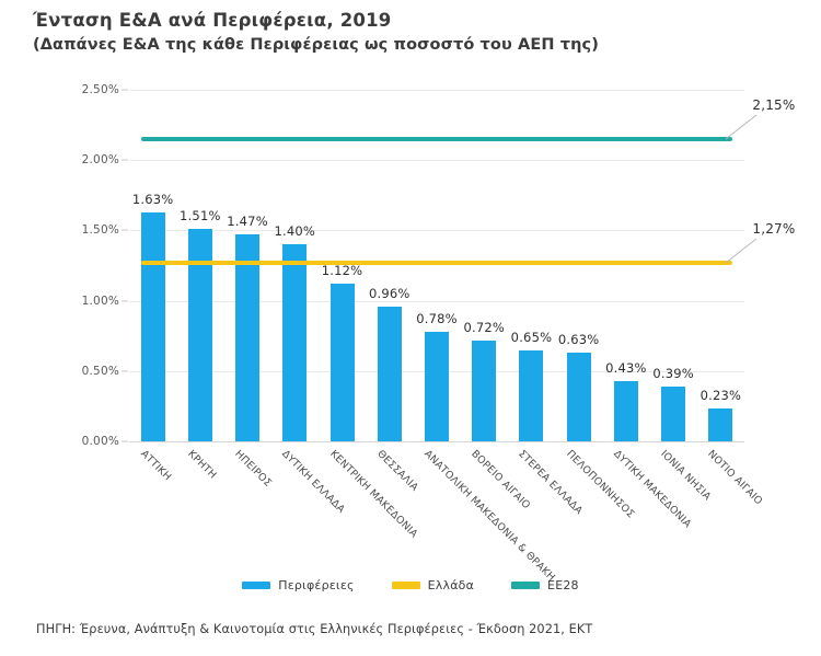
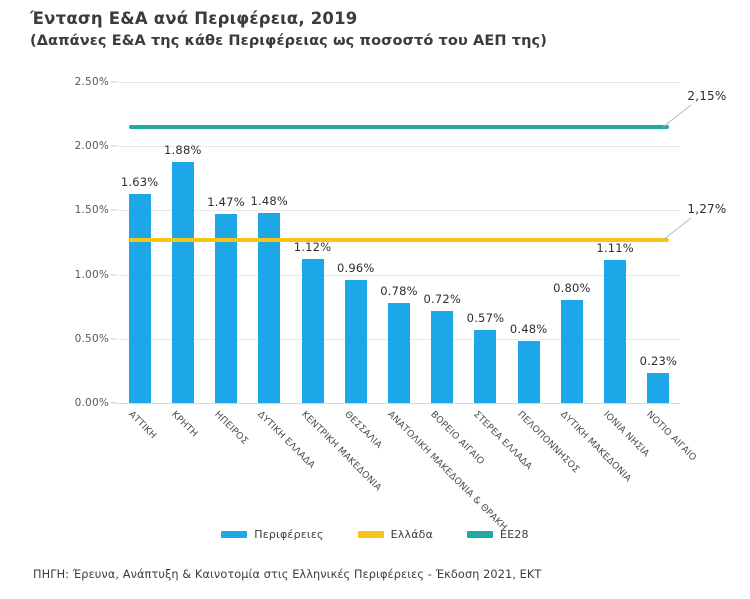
ΚΡΗΤΗ: 1.51% -> 1.88%
ΔΥΤΙΚΗ ΕΛΛΑΔΑ: 1.40% -> 1.48%
ΣΤΕΡΕΑ ΕΛΛΑΔΑ: 0.65% -> 0.57%
ΠΕΛΟΠΟΝΝΗΣΟΣ: 0.63% -> 0.48%
ΔΥΤΙΚΗ ΜΑΚΕΔΟΝΙΑ: 0.43% -> 0.80%
ΙΟΝΙΑ ΝΗΣΙΑ: 0.39% -> 1.11%
